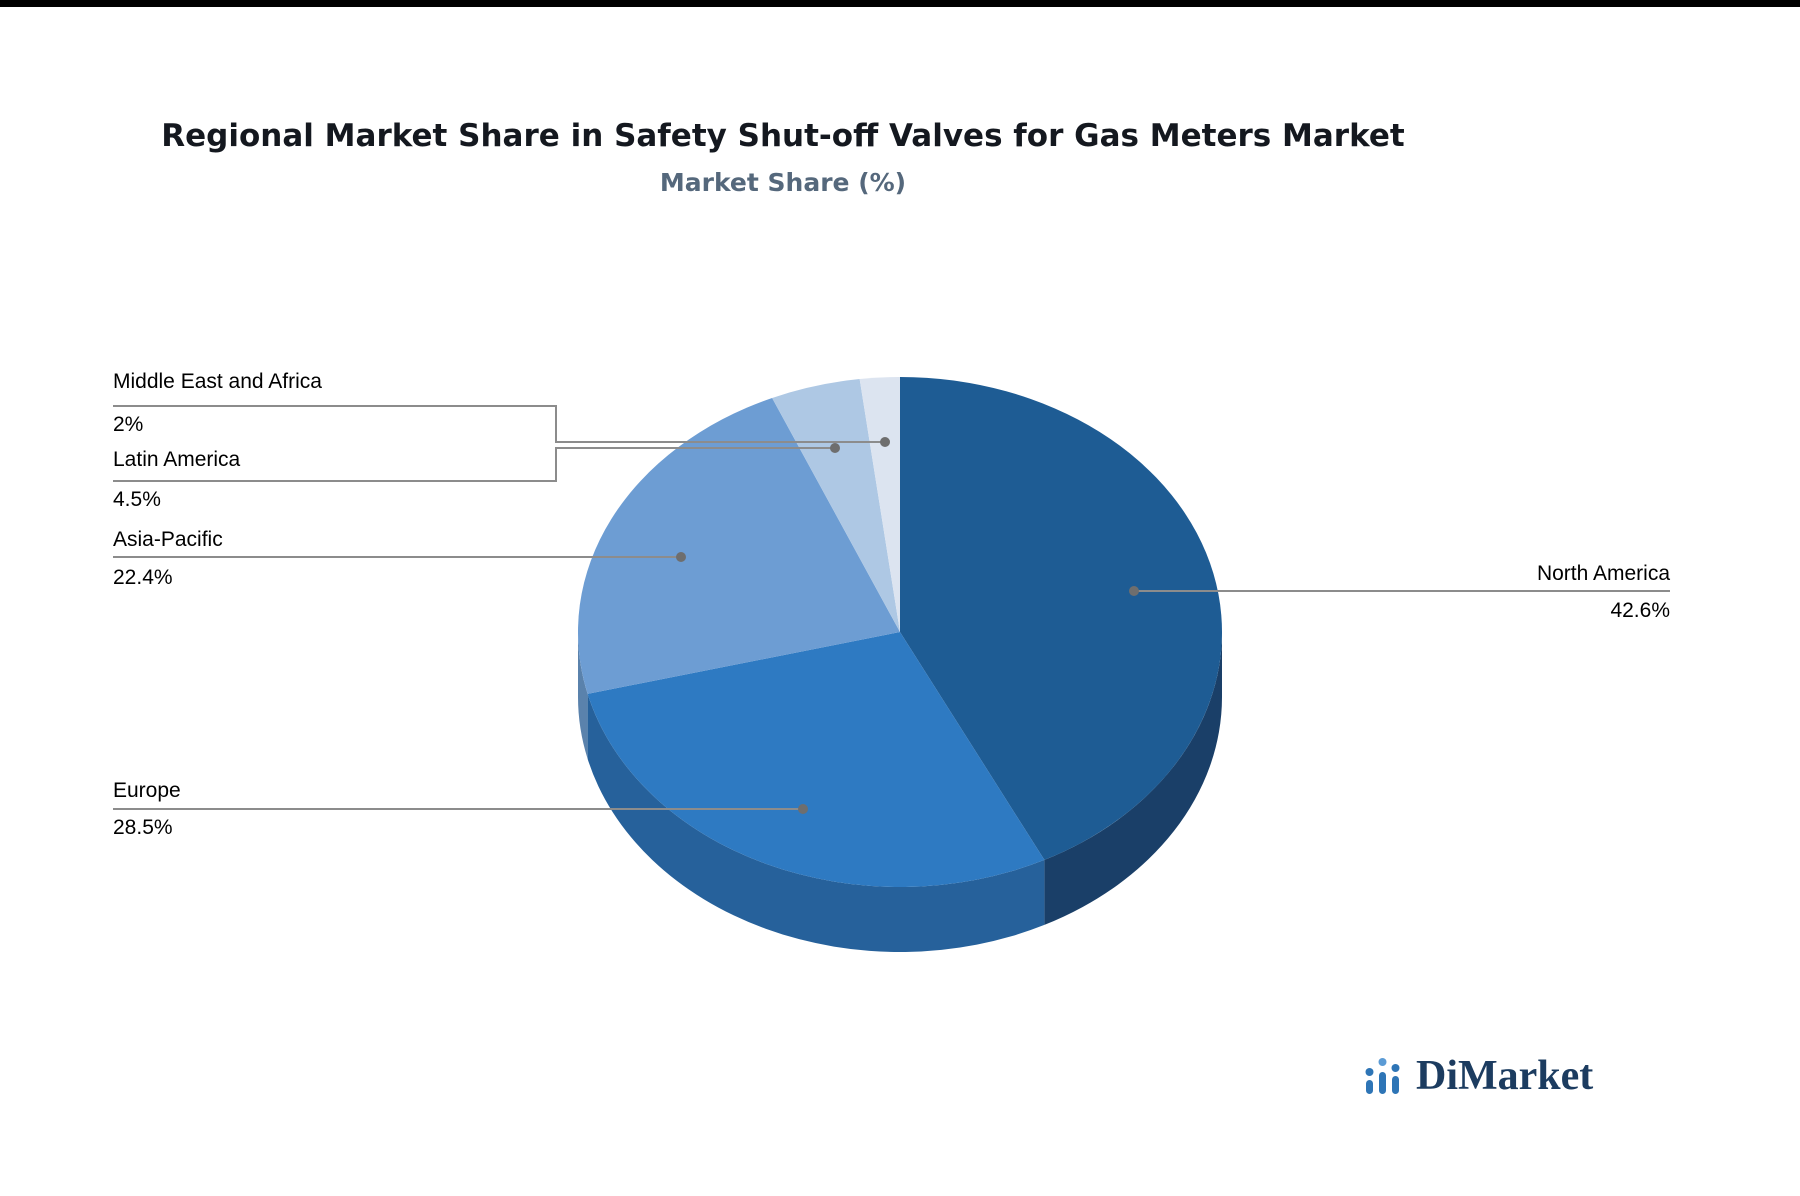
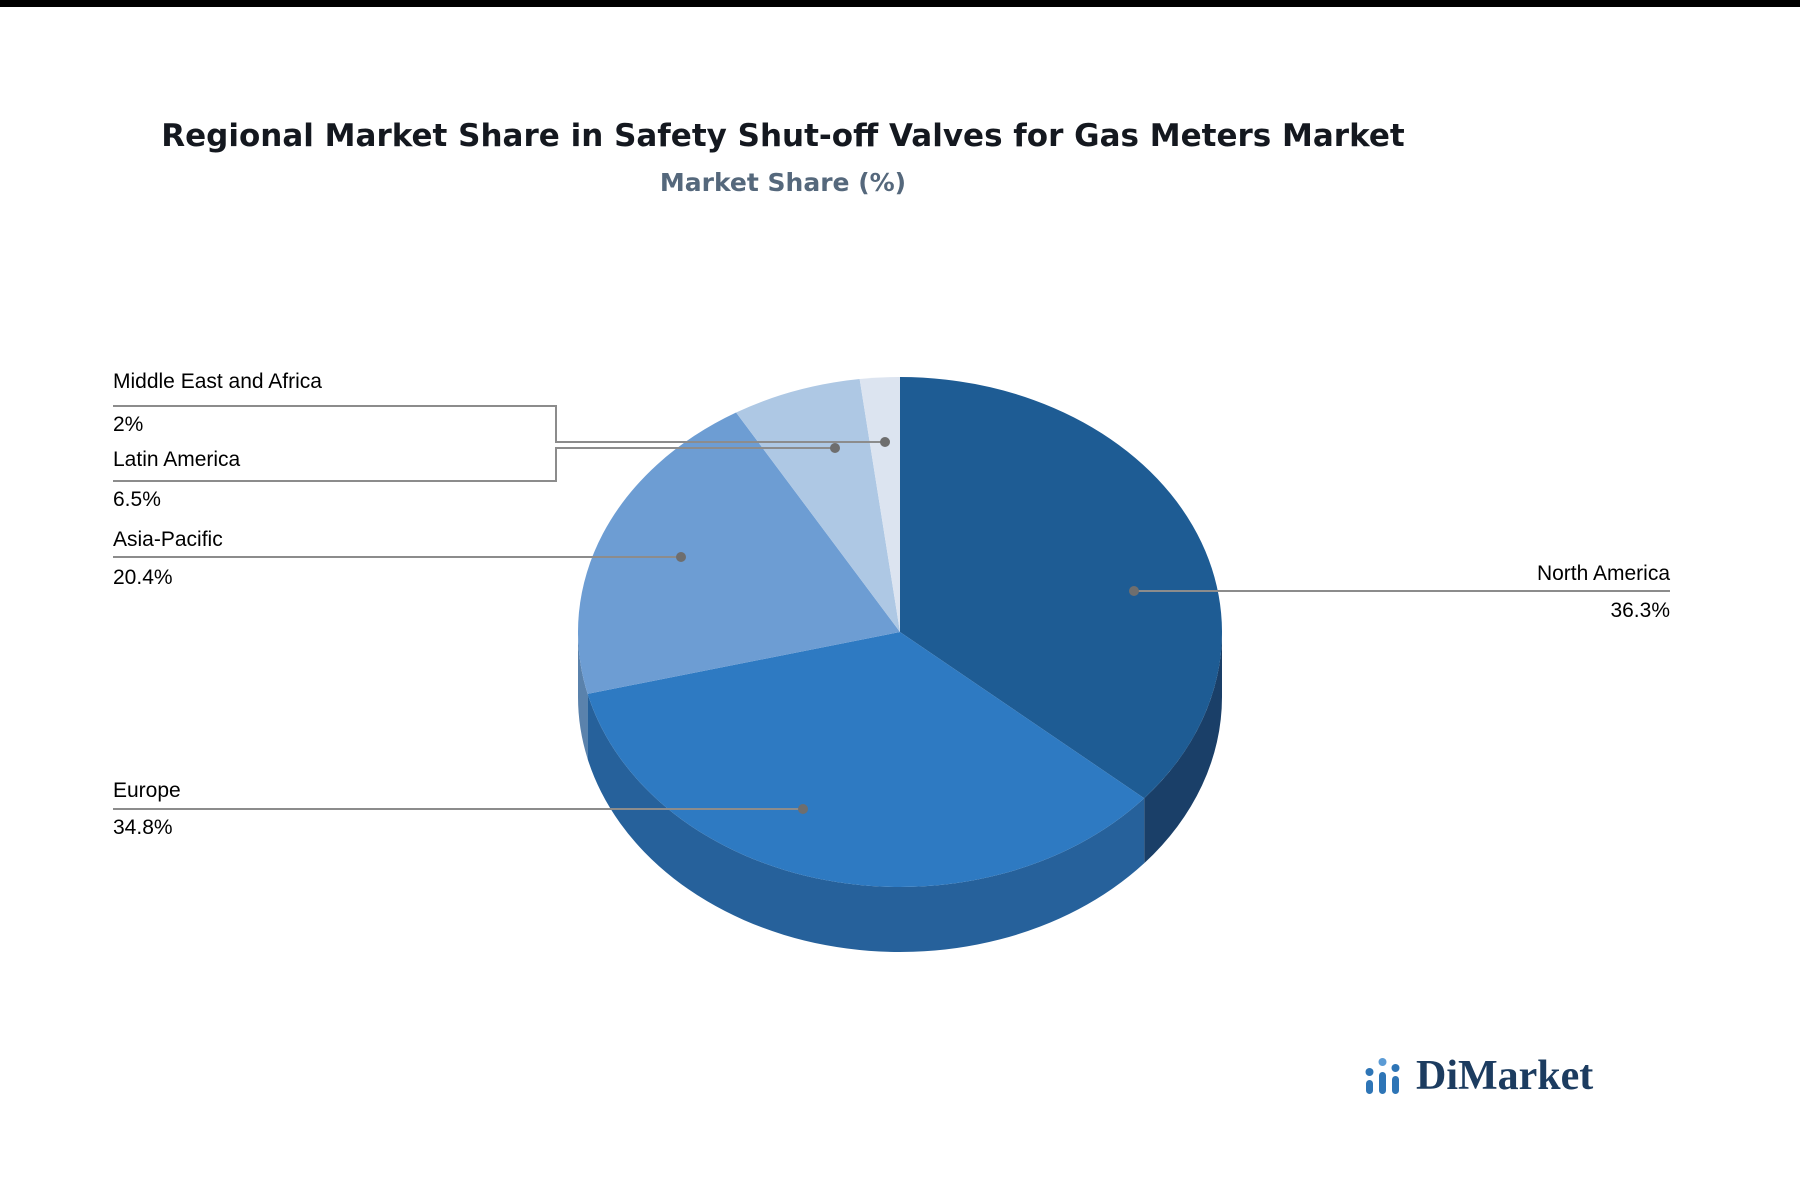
North America: 42.6% -> 36.3%
Europe: 28.5% -> 34.8%
Asia-Pacific: 22.4% -> 20.4%
Latin America: 4.5% -> 6.5%
